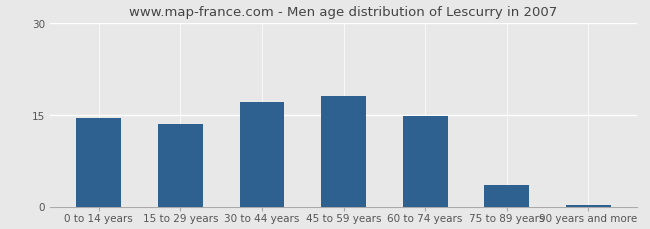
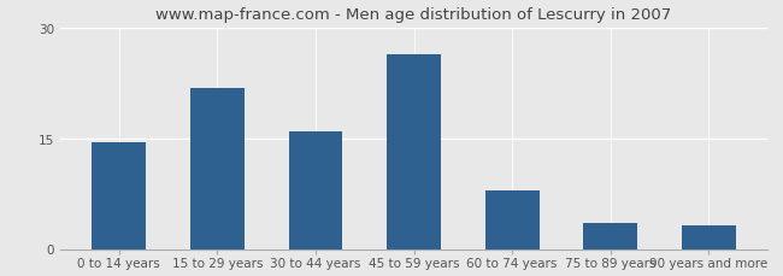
15 to 29 years: 13.5 -> 21.8
30 to 44 years: 17.0 -> 16.0
45 to 59 years: 18.0 -> 26.4
60 to 74 years: 14.8 -> 8.0
90 years and more: 0.3 -> 3.2
